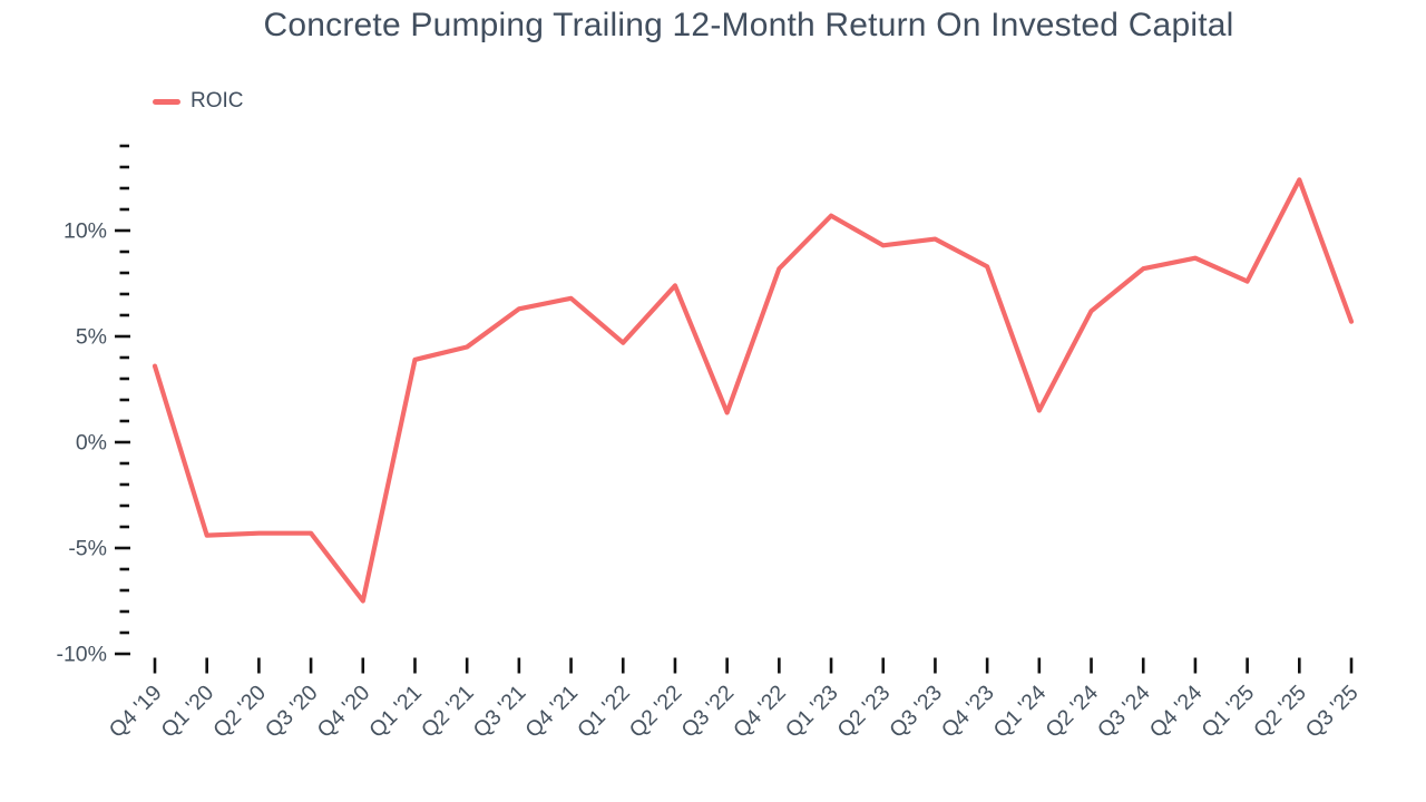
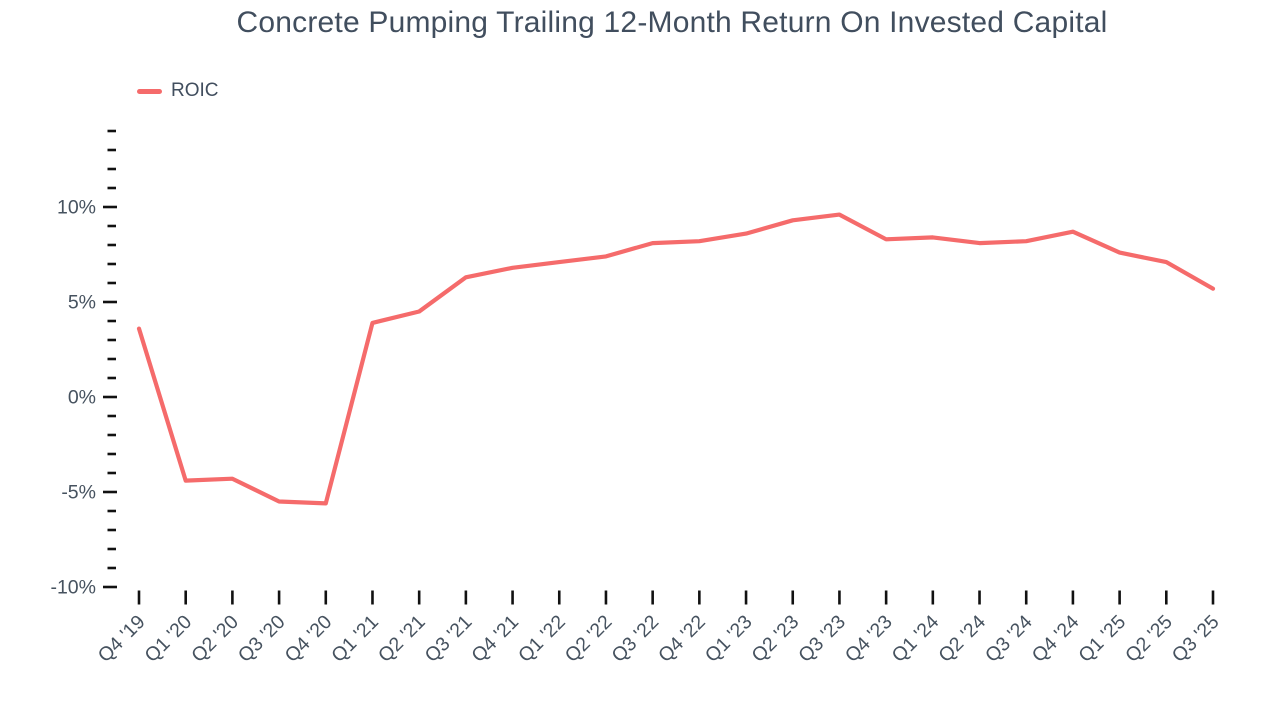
Q3 '20: -4.3% -> -5.5%
Q4 '20: -7.5% -> -5.6%
Q1 '22: 4.7% -> 7.1%
Q3 '22: 1.4% -> 8.1%
Q1 '23: 10.7% -> 8.6%
Q1 '24: 1.5% -> 8.4%
Q2 '24: 6.2% -> 8.1%
Q2 '25: 12.4% -> 7.1%
